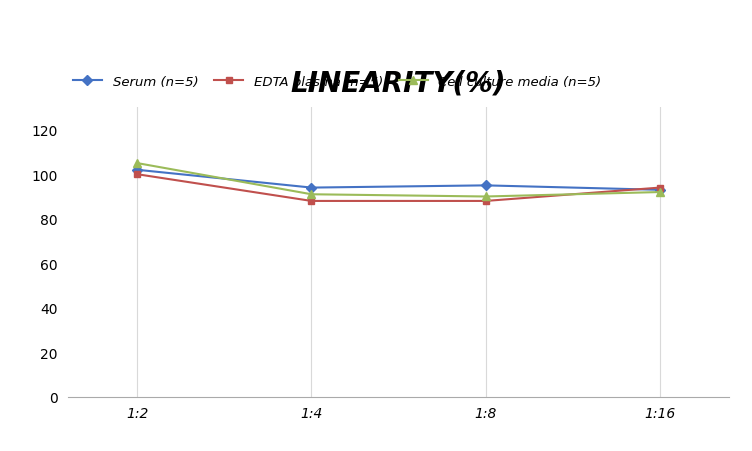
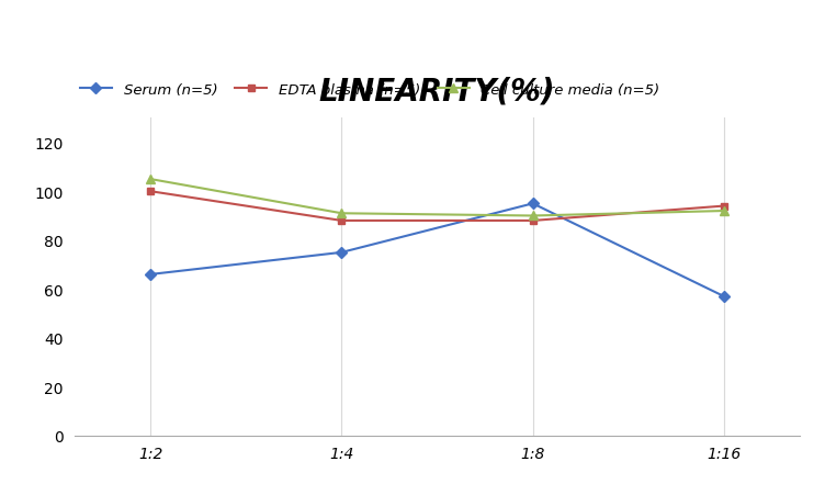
Serum (n=5)/1:2: 102 -> 66
Serum (n=5)/1:4: 94 -> 75
Serum (n=5)/1:16: 93 -> 57
